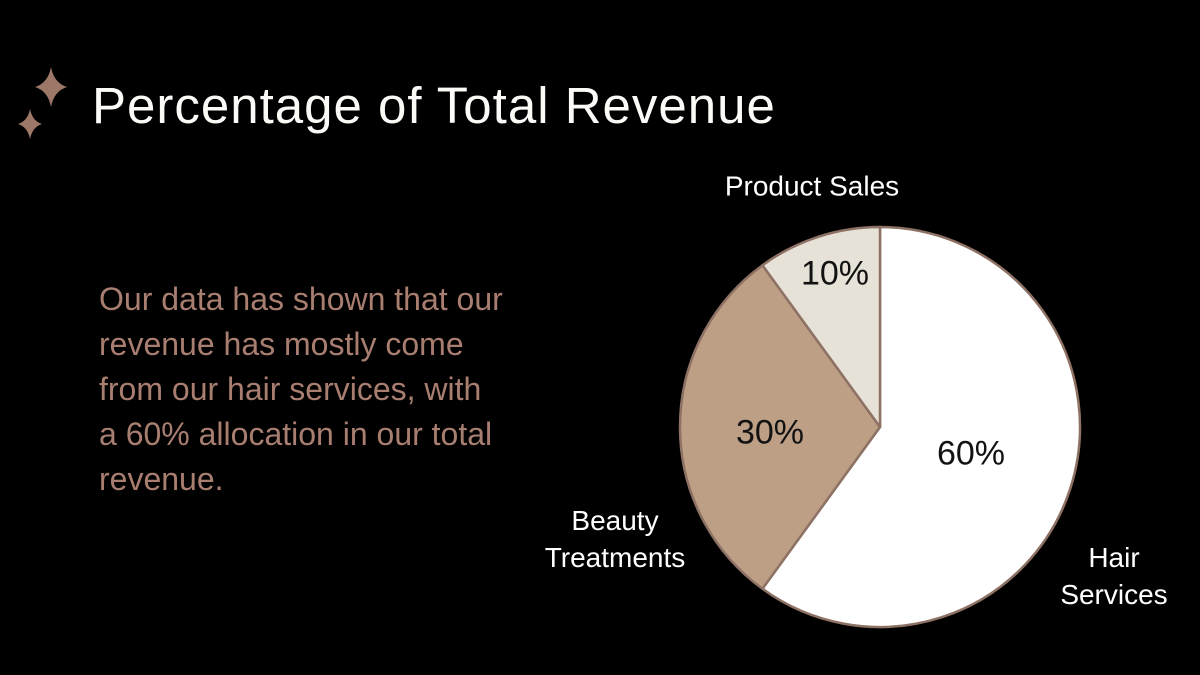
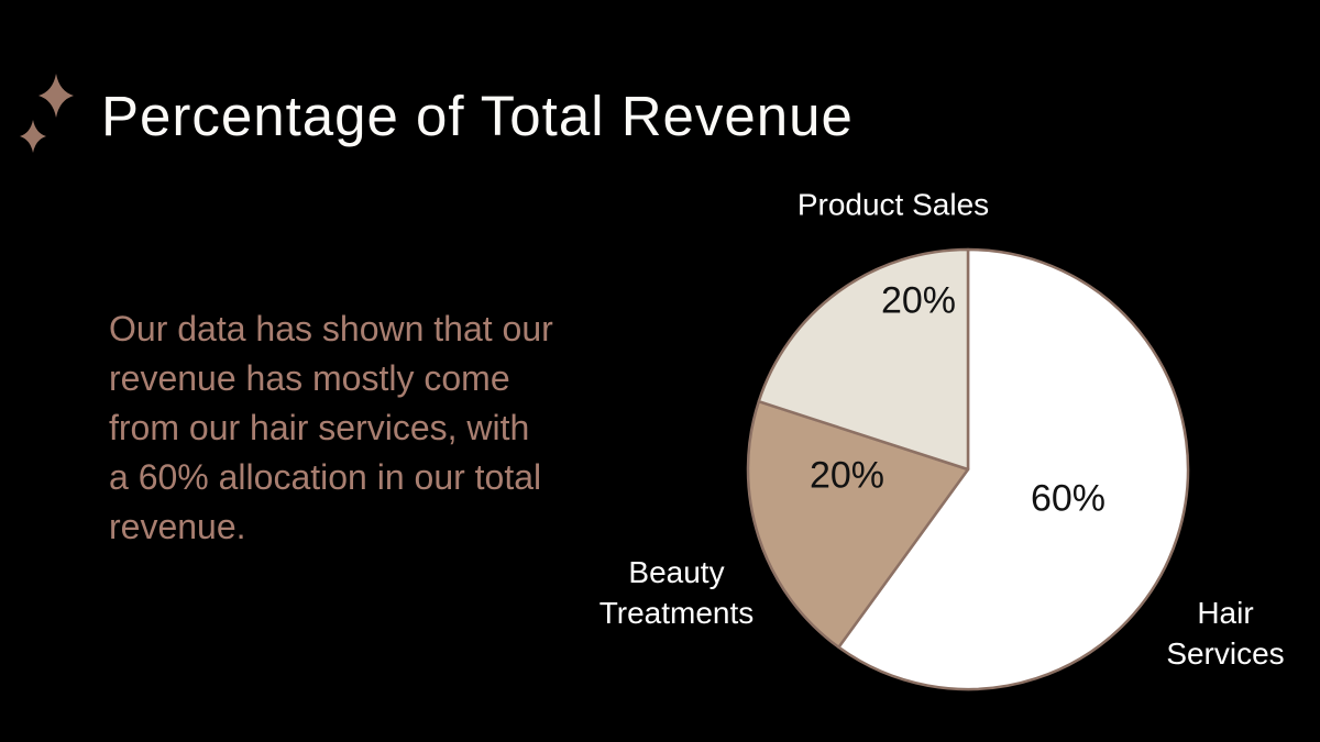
Beauty Treatments: 30% -> 20%
Product Sales: 10% -> 20%
